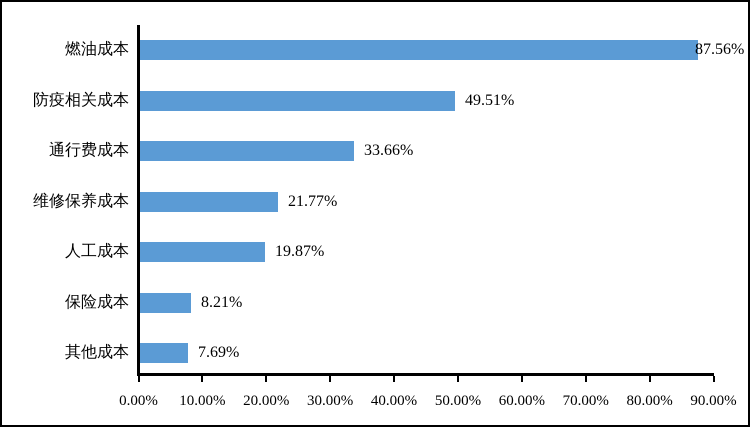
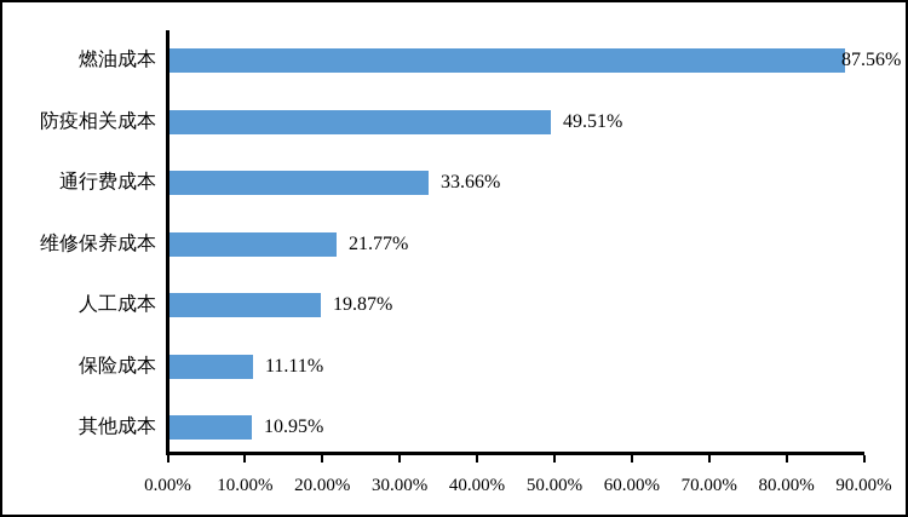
保险成本: 8.21% -> 11.11%
其他成本: 7.69% -> 10.95%
